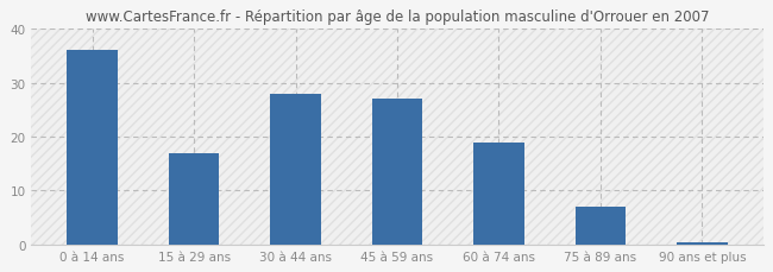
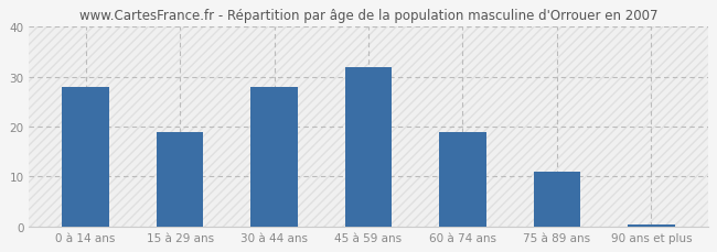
0 à 14 ans: 36.0 -> 28.0
15 à 29 ans: 17.0 -> 19.0
45 à 59 ans: 27.0 -> 32.0
75 à 89 ans: 7.0 -> 11.0
